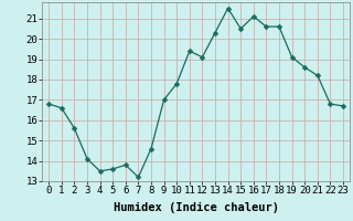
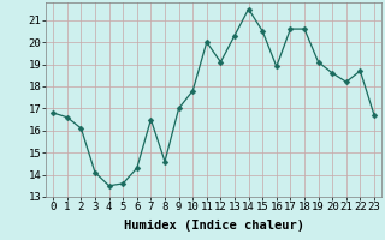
2: 15.6 -> 16.1
6: 13.8 -> 14.3
7: 13.2 -> 16.5
11: 19.4 -> 20.0
16: 21.1 -> 18.9
22: 16.8 -> 18.7
